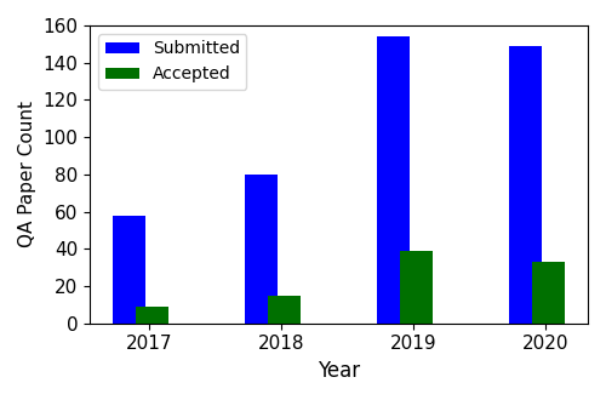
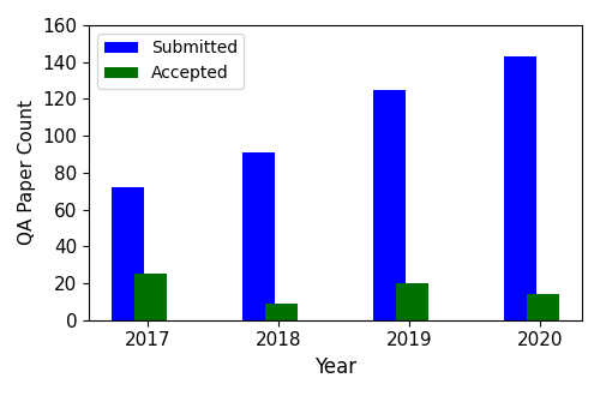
Submitted/2017: 58 -> 72
Accepted/2017: 9 -> 25
Submitted/2018: 80 -> 91
Accepted/2018: 15 -> 9
Submitted/2019: 154 -> 125
Accepted/2019: 39 -> 20
Submitted/2020: 149 -> 143
Accepted/2020: 33 -> 14
